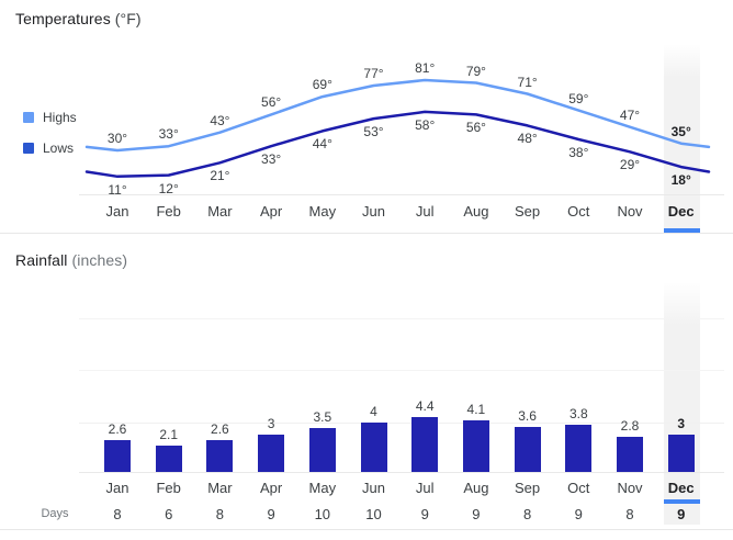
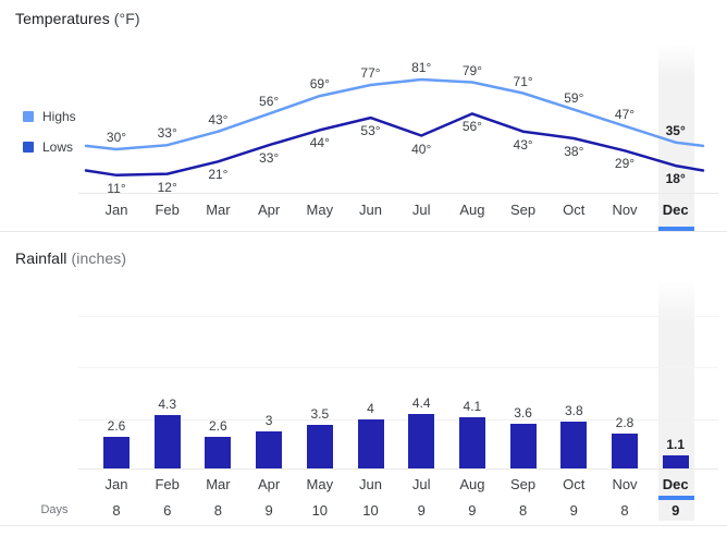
Temperatures (°F)/Lows/Jul: 58° -> 40°
Temperatures (°F)/Lows/Sep: 48° -> 43°
Rainfall (inches)/Feb: 2.1 -> 4.3
Rainfall (inches)/Dec: 3 -> 1.1
